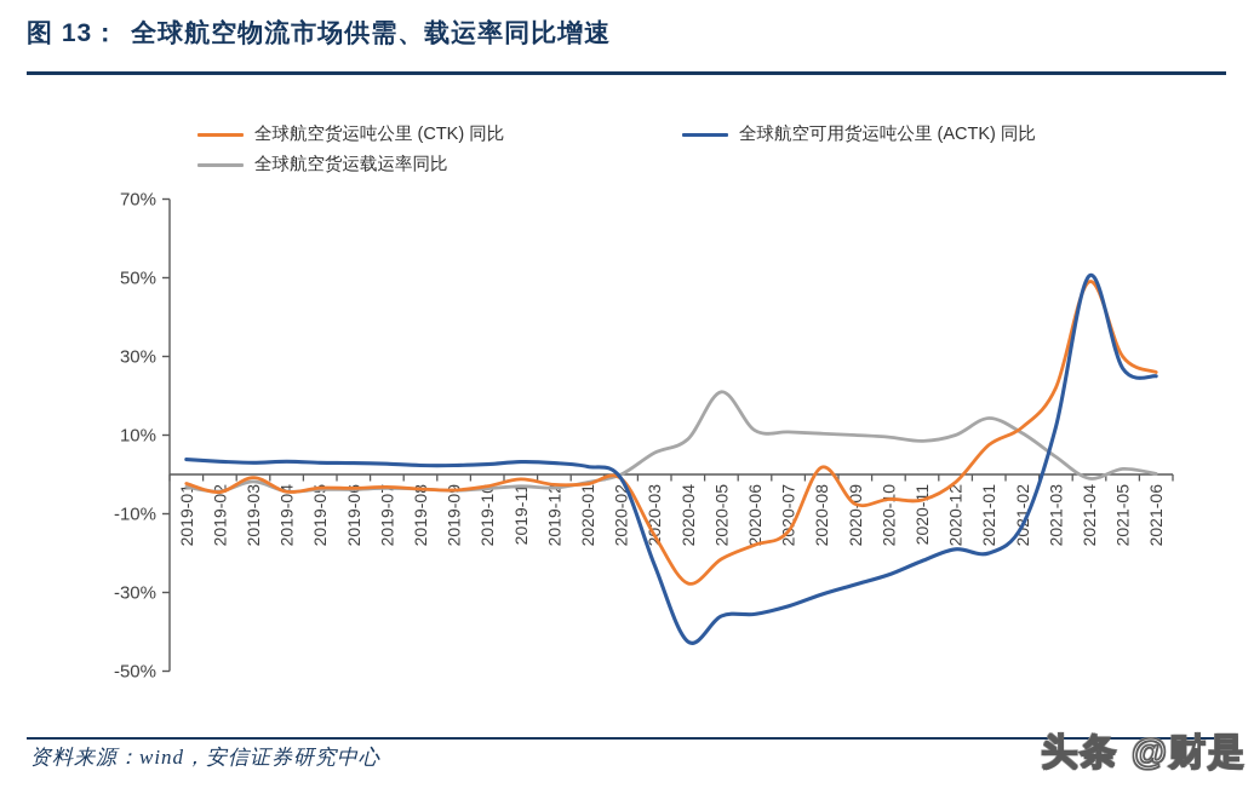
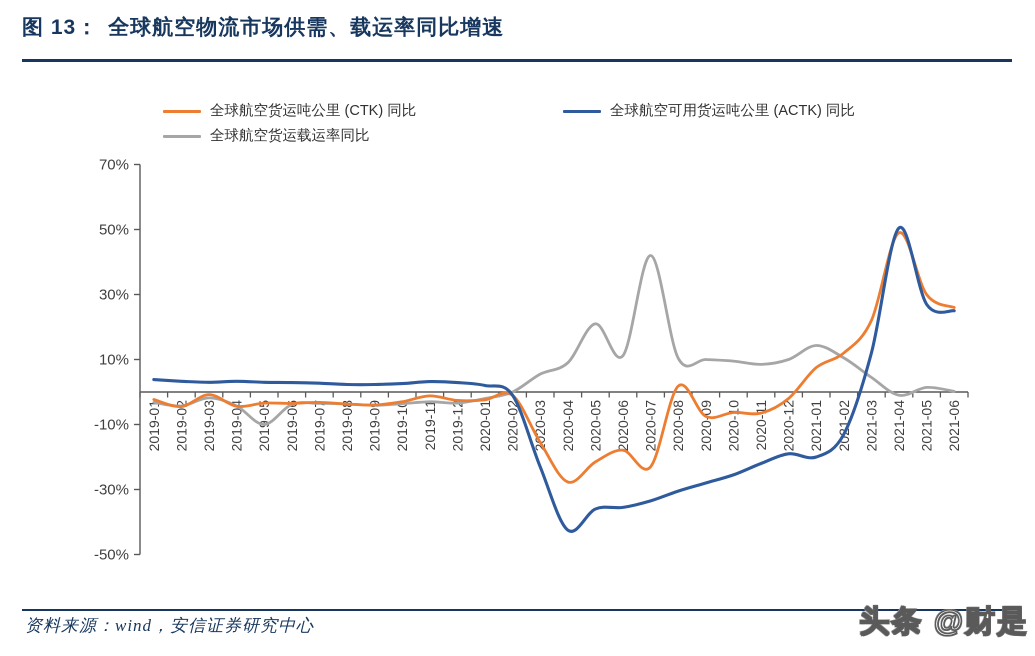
全球航空货运载运率同比/2019-05: -4% -> -10%
全球航空货运吨公里 (CTK) 同比/2020-07: -14% -> -23%
全球航空货运载运率同比/2020-07: 11% -> 42%
